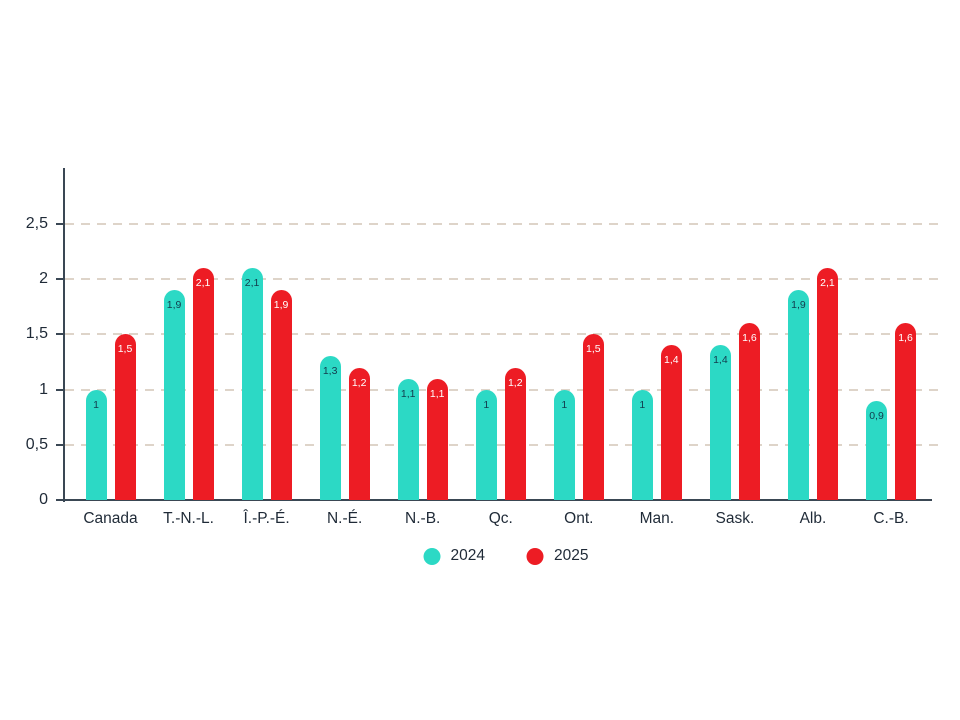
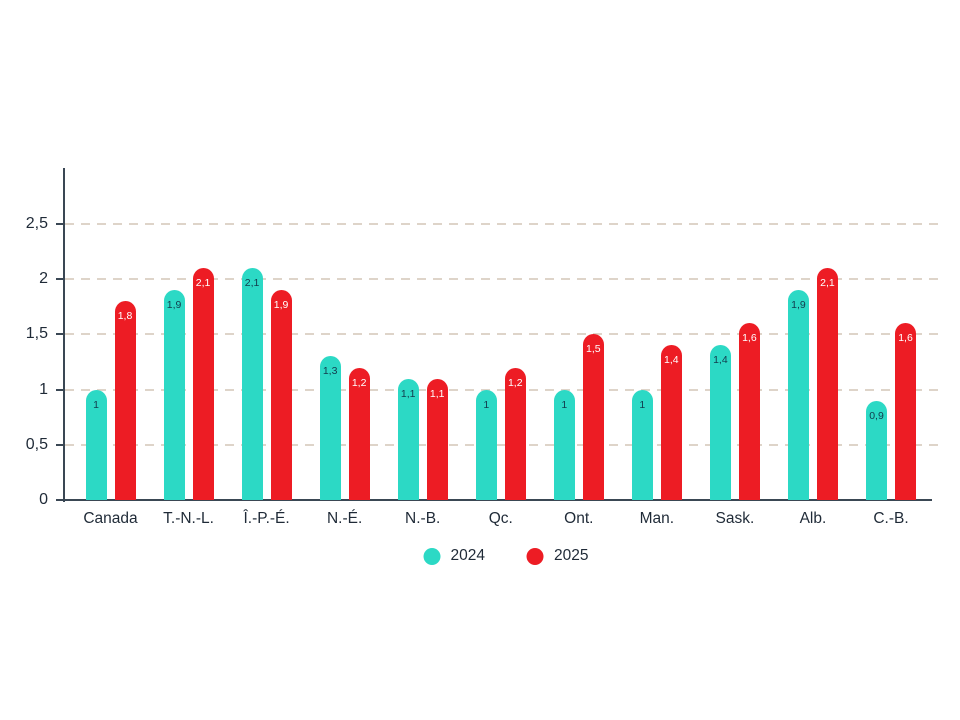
2025/Canada: 1,5 -> 1,8
